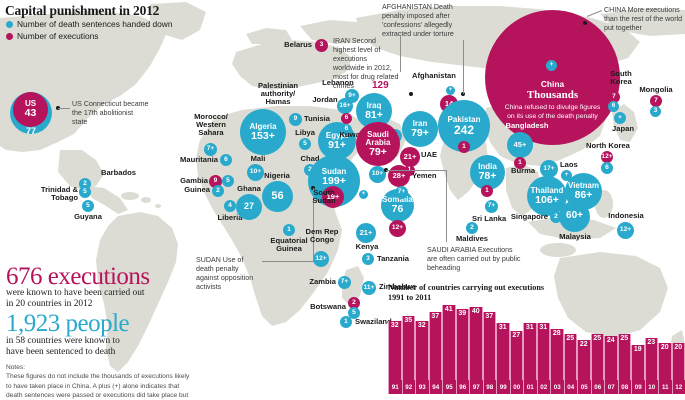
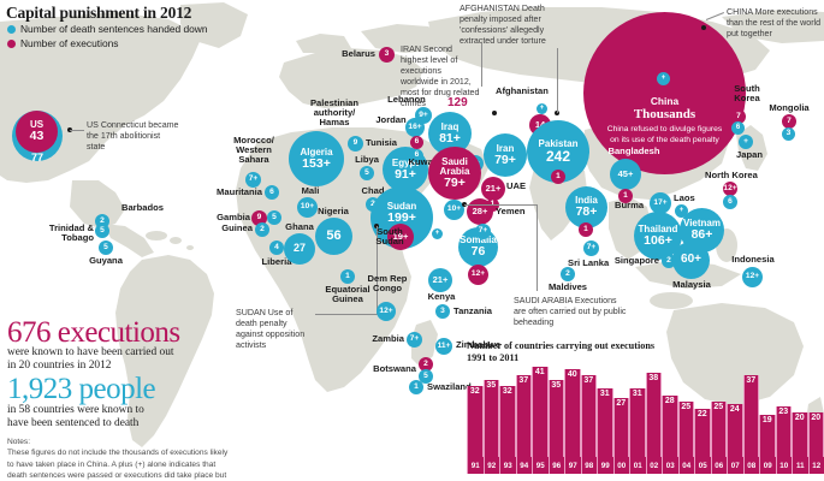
96: 39 -> 35
02: 31 -> 38
08: 25 -> 37
